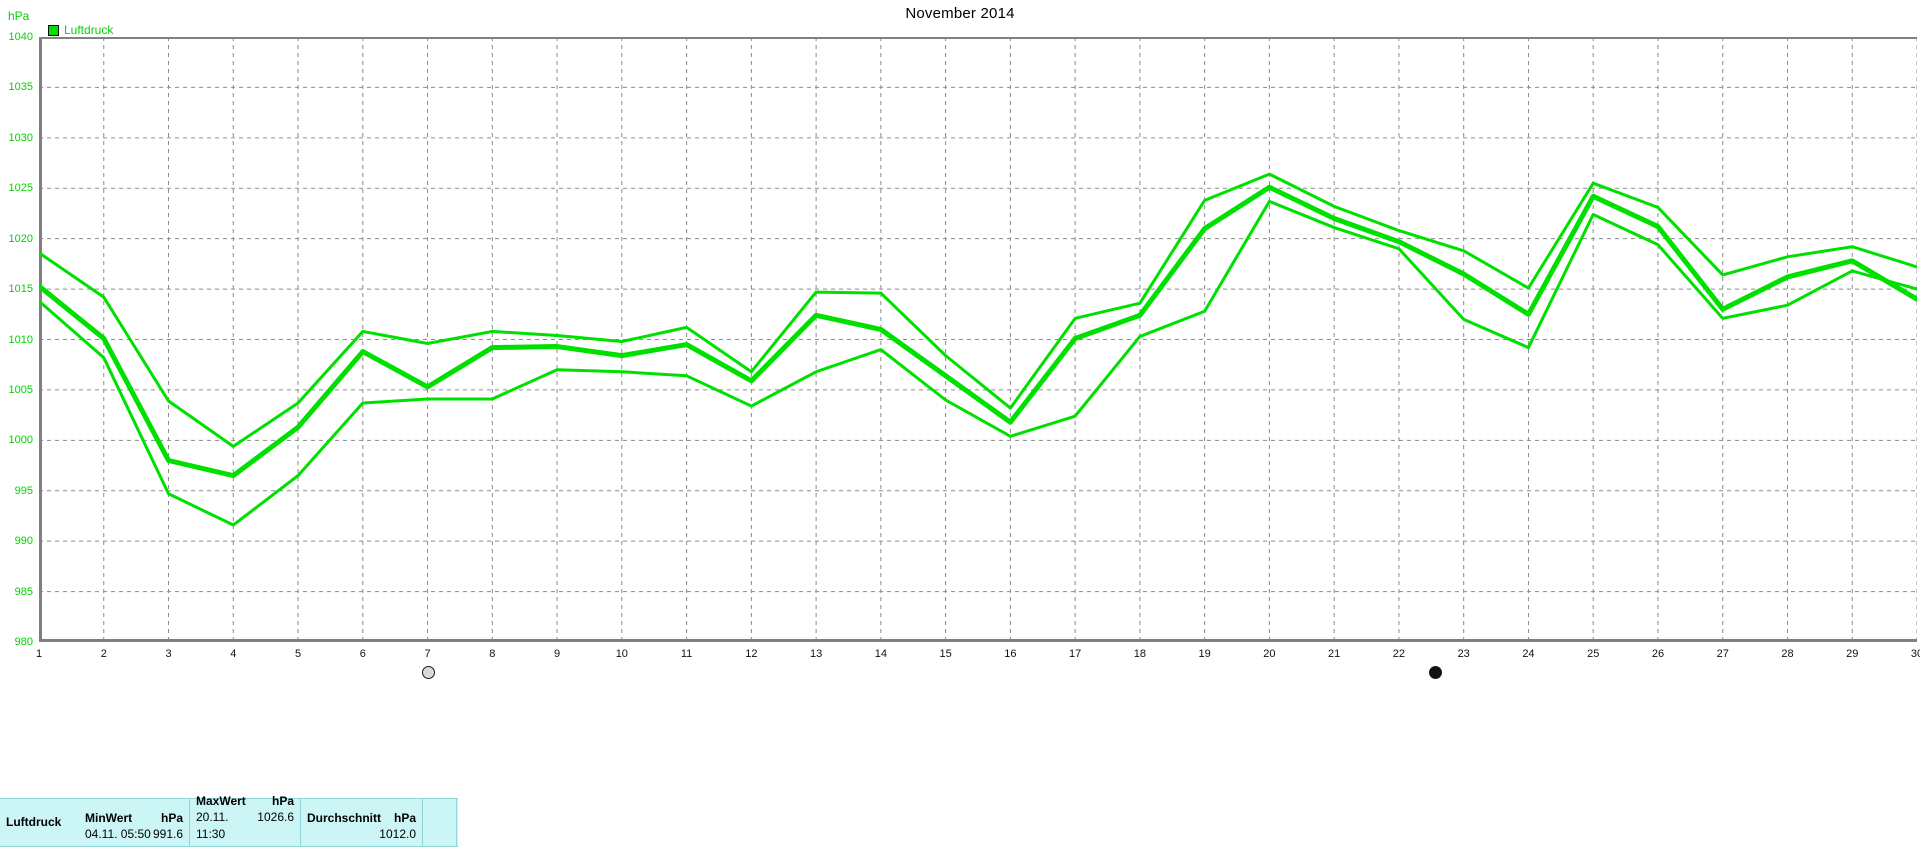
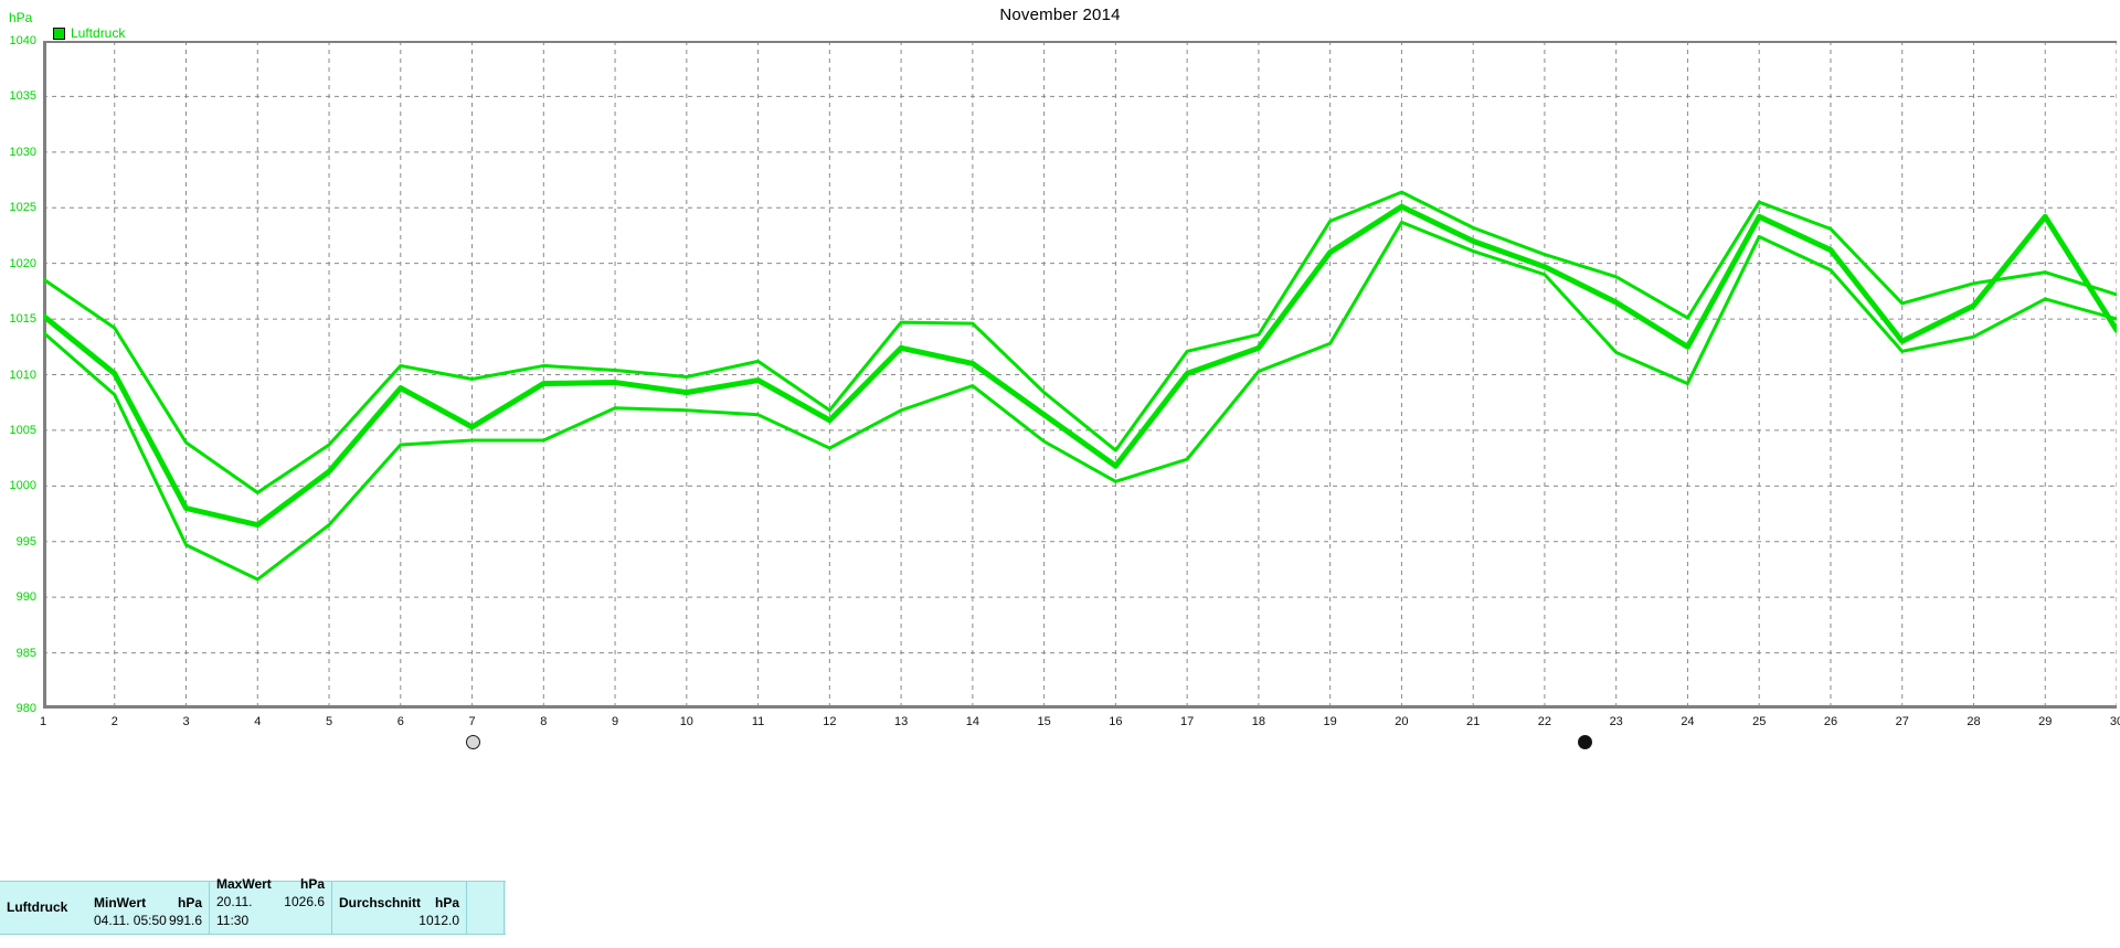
Durchschnitt/29: 1017.8 -> 1024.2
